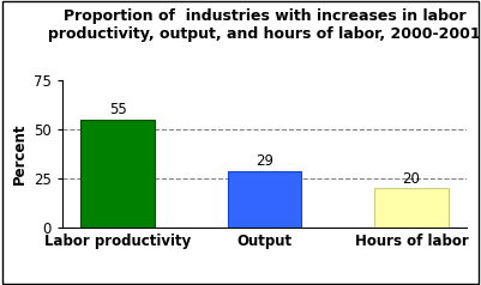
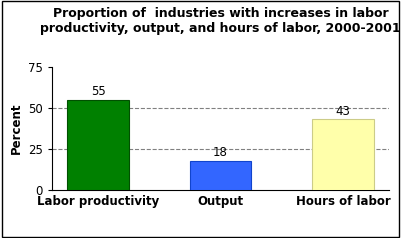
Output: 29 -> 18
Hours of labor: 20 -> 43
